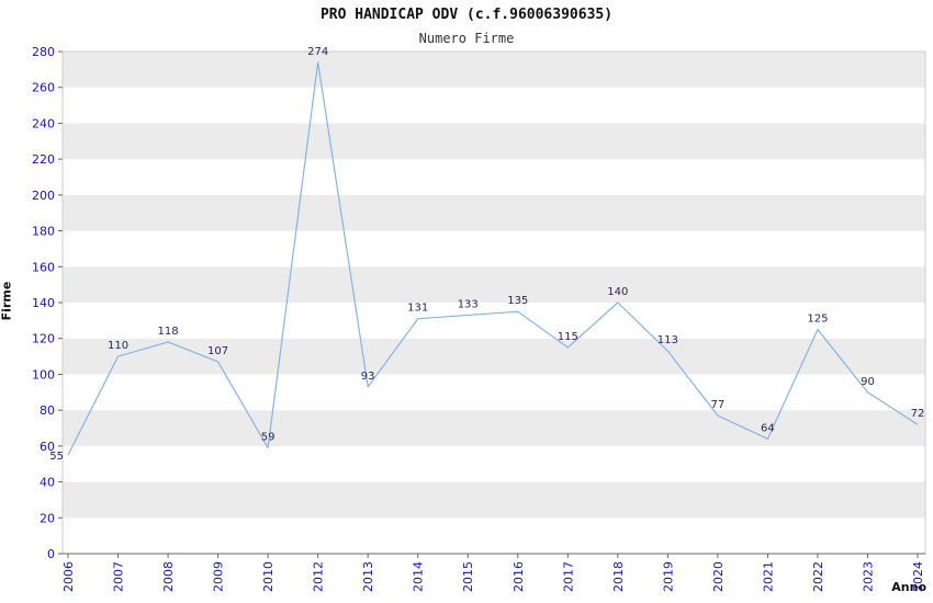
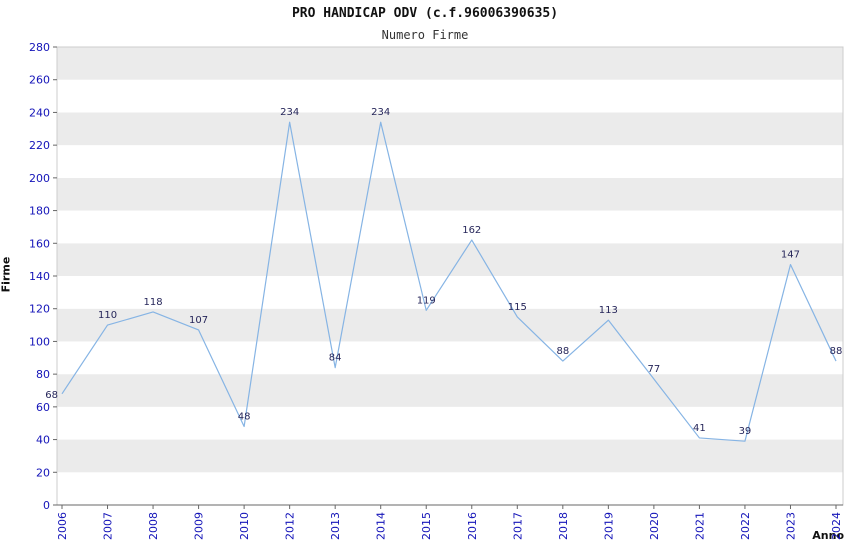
2006: 55 -> 68
2010: 59 -> 48
2012: 274 -> 234
2013: 93 -> 84
2014: 131 -> 234
2015: 133 -> 119
2016: 135 -> 162
2018: 140 -> 88
2021: 64 -> 41
2022: 125 -> 39
2023: 90 -> 147
2024: 72 -> 88
